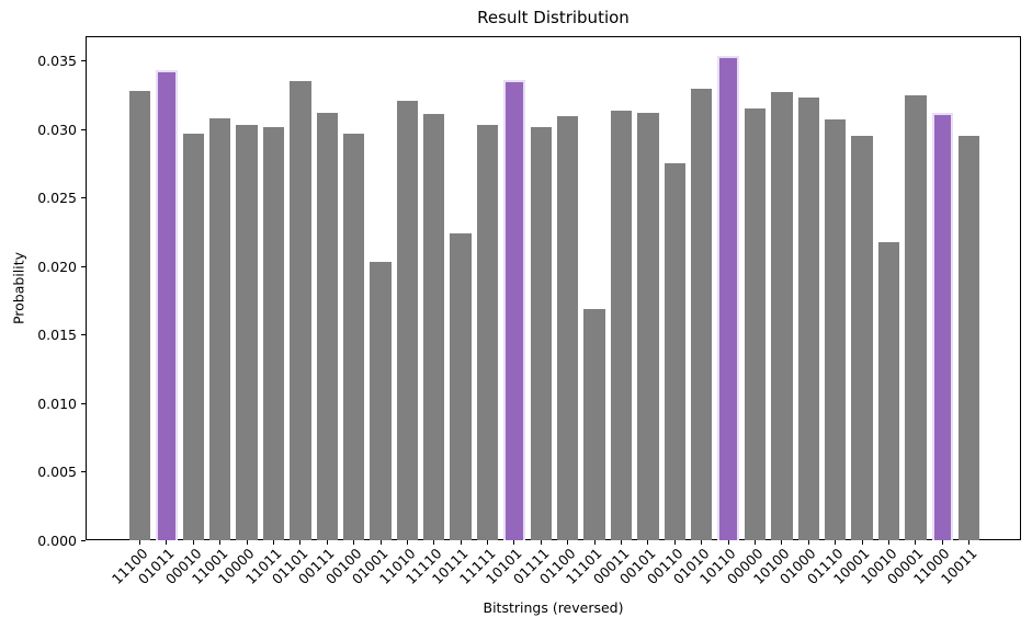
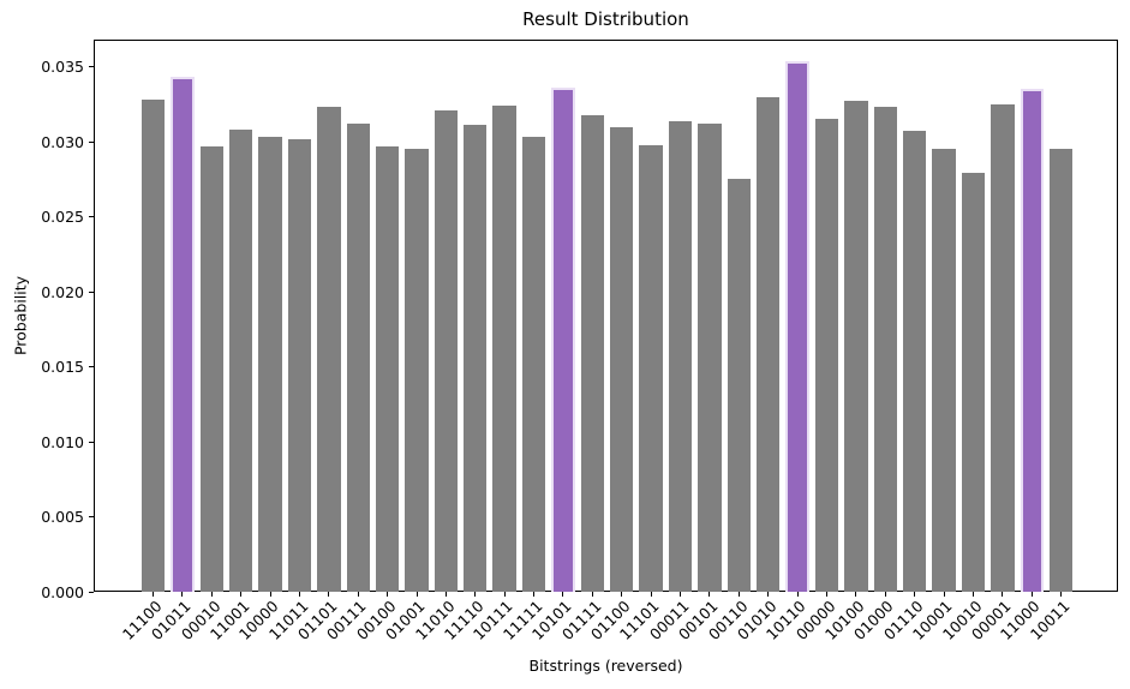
01101: 0.0335 -> 0.0323
01001: 0.0203 -> 0.0295
10111: 0.0224 -> 0.0324
01111: 0.0302 -> 0.0318
11101: 0.0169 -> 0.0298
10010: 0.0218 -> 0.0279
11000: 0.0312 -> 0.0335
